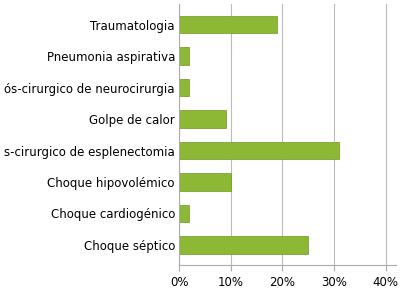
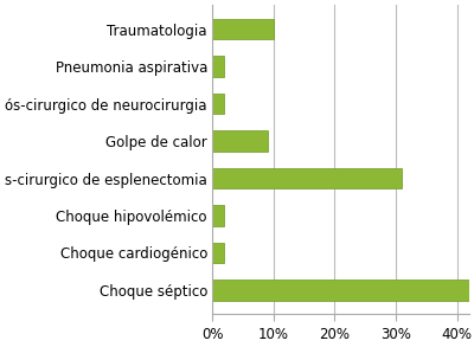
Traumatologia: 19% -> 10%
Choque hipovolémico: 10% -> 2%
Choque séptico: 25% -> 42%
